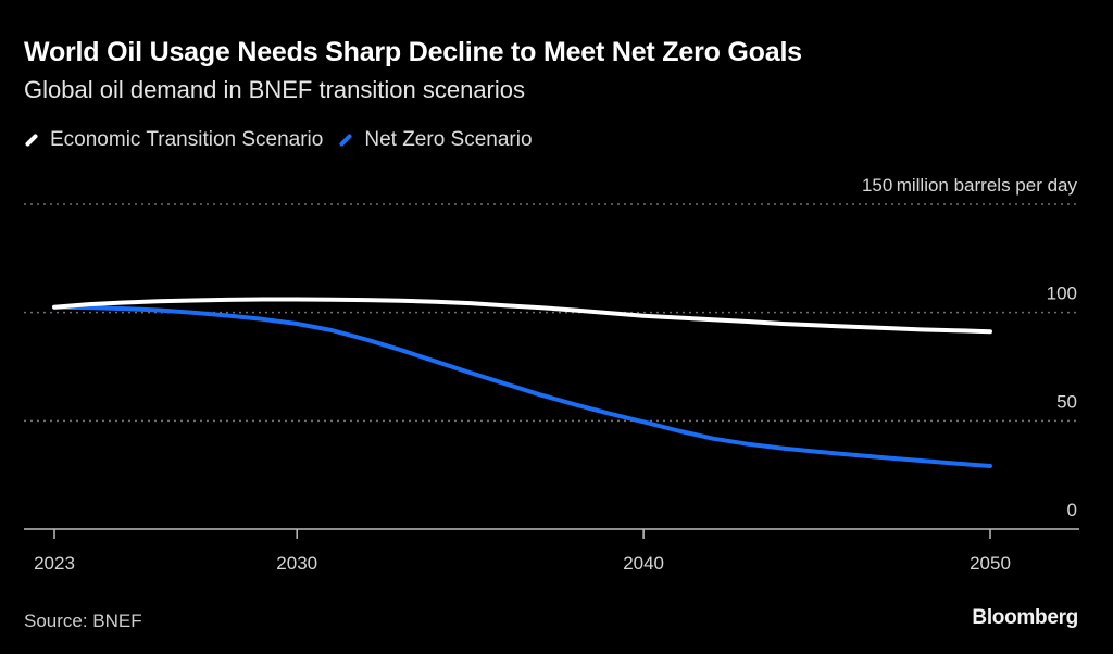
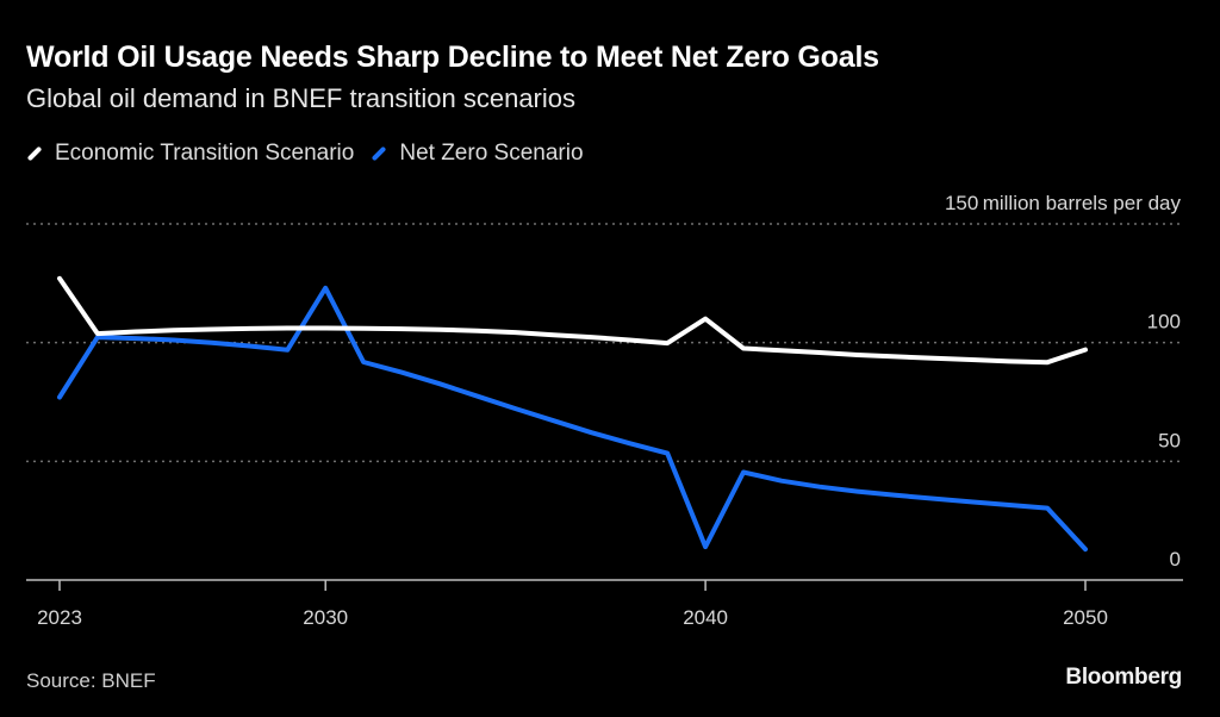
Economic Transition Scenario/2023: 102 -> 127
Net Zero Scenario/2023: 102 -> 77
Net Zero Scenario/2030: 95 -> 123
Economic Transition Scenario/2040: 98 -> 110
Net Zero Scenario/2040: 50 -> 14
Economic Transition Scenario/2050: 91 -> 97
Net Zero Scenario/2050: 29 -> 13
